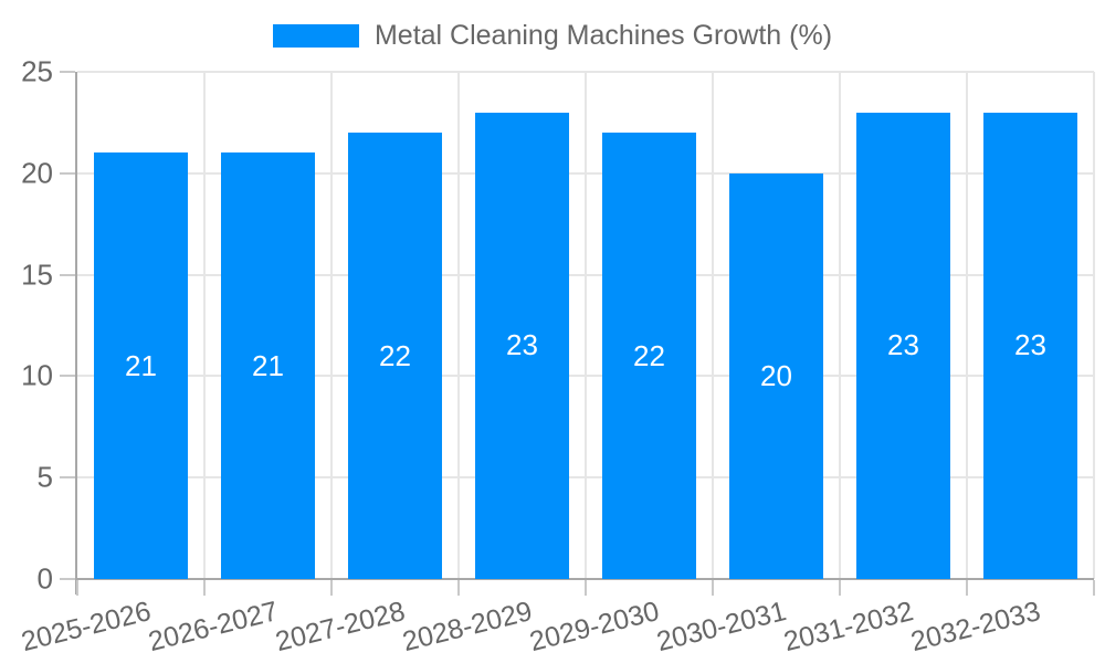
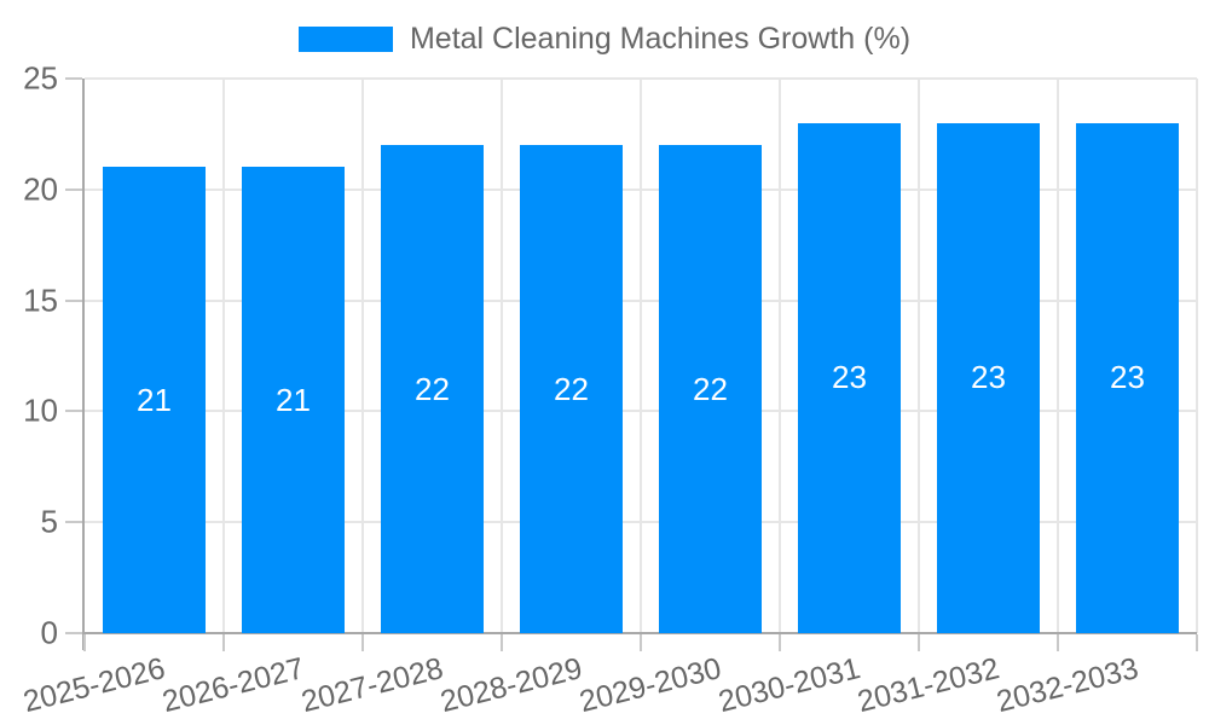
2028-2029: 23 -> 22
2030-2031: 20 -> 23
